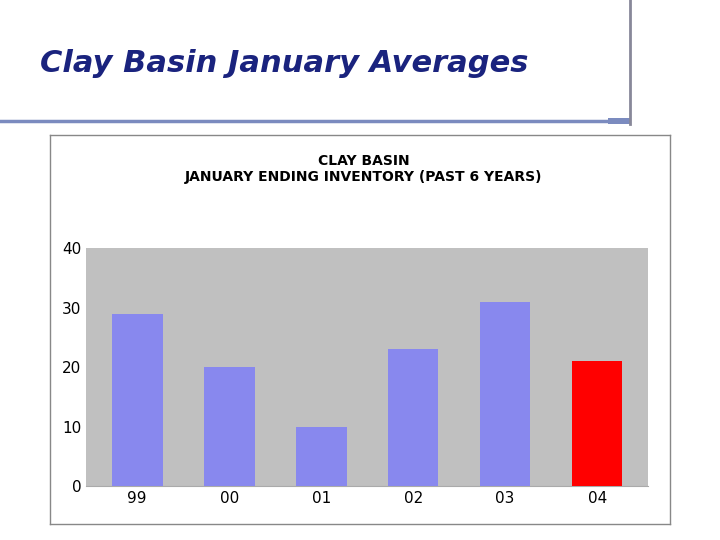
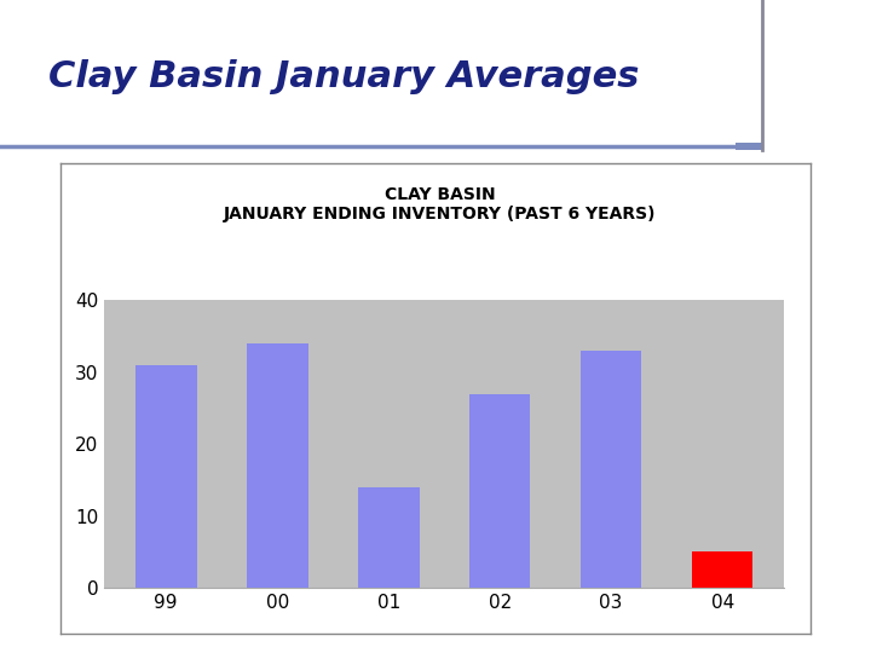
99: 29 -> 31
00: 20 -> 34
01: 10 -> 14
02: 23 -> 27
03: 31 -> 33
04: 21 -> 5
